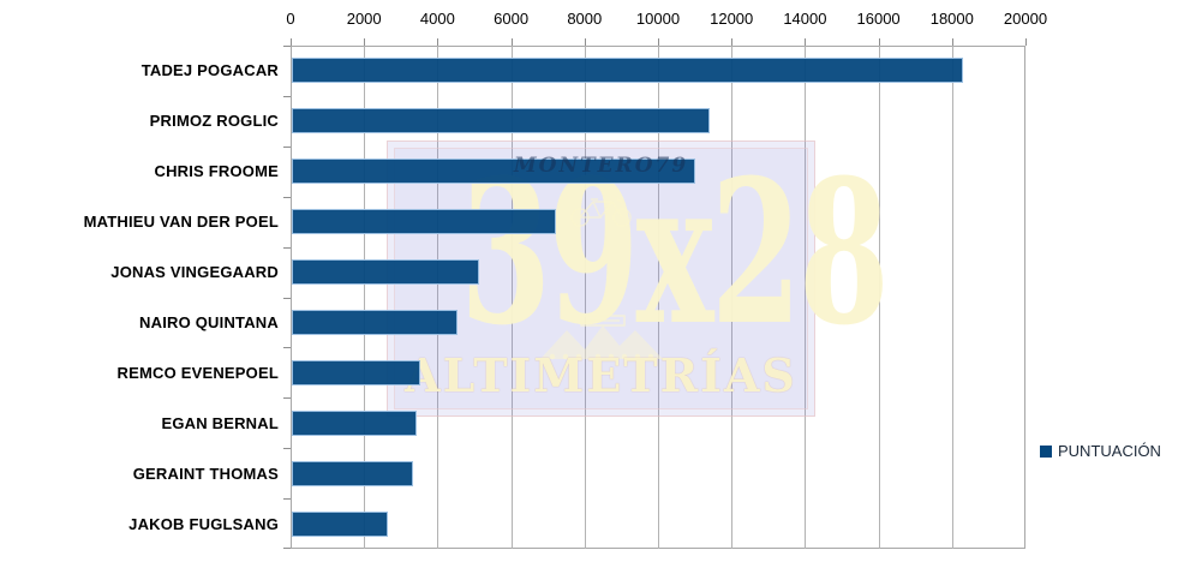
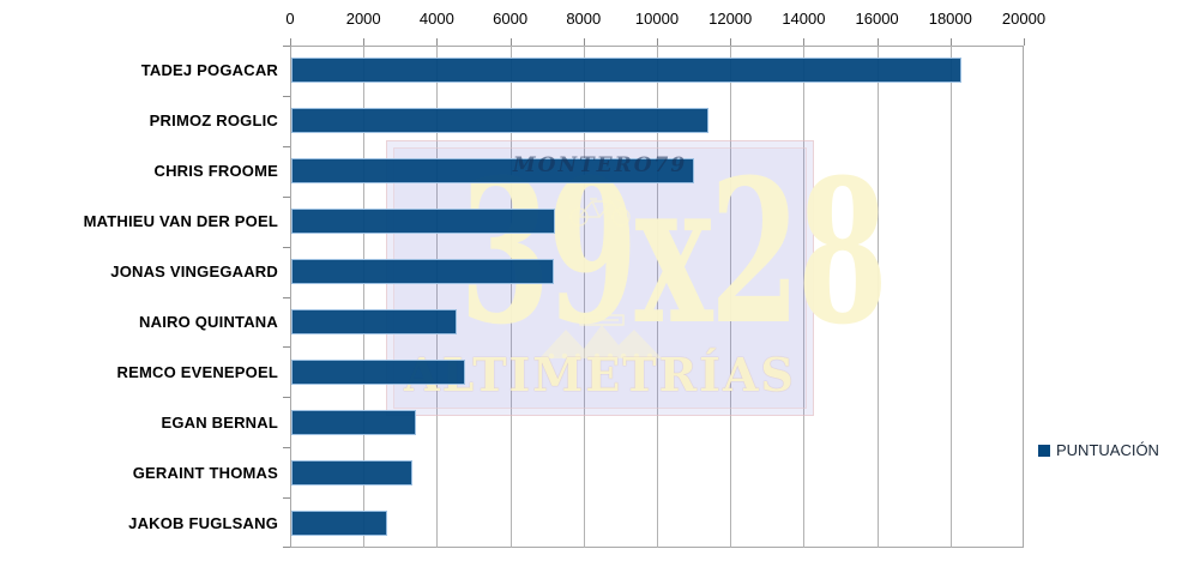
JONAS VINGEGAARD: 5000 -> 7100
REMCO EVENEPOEL: 3400 -> 4700
